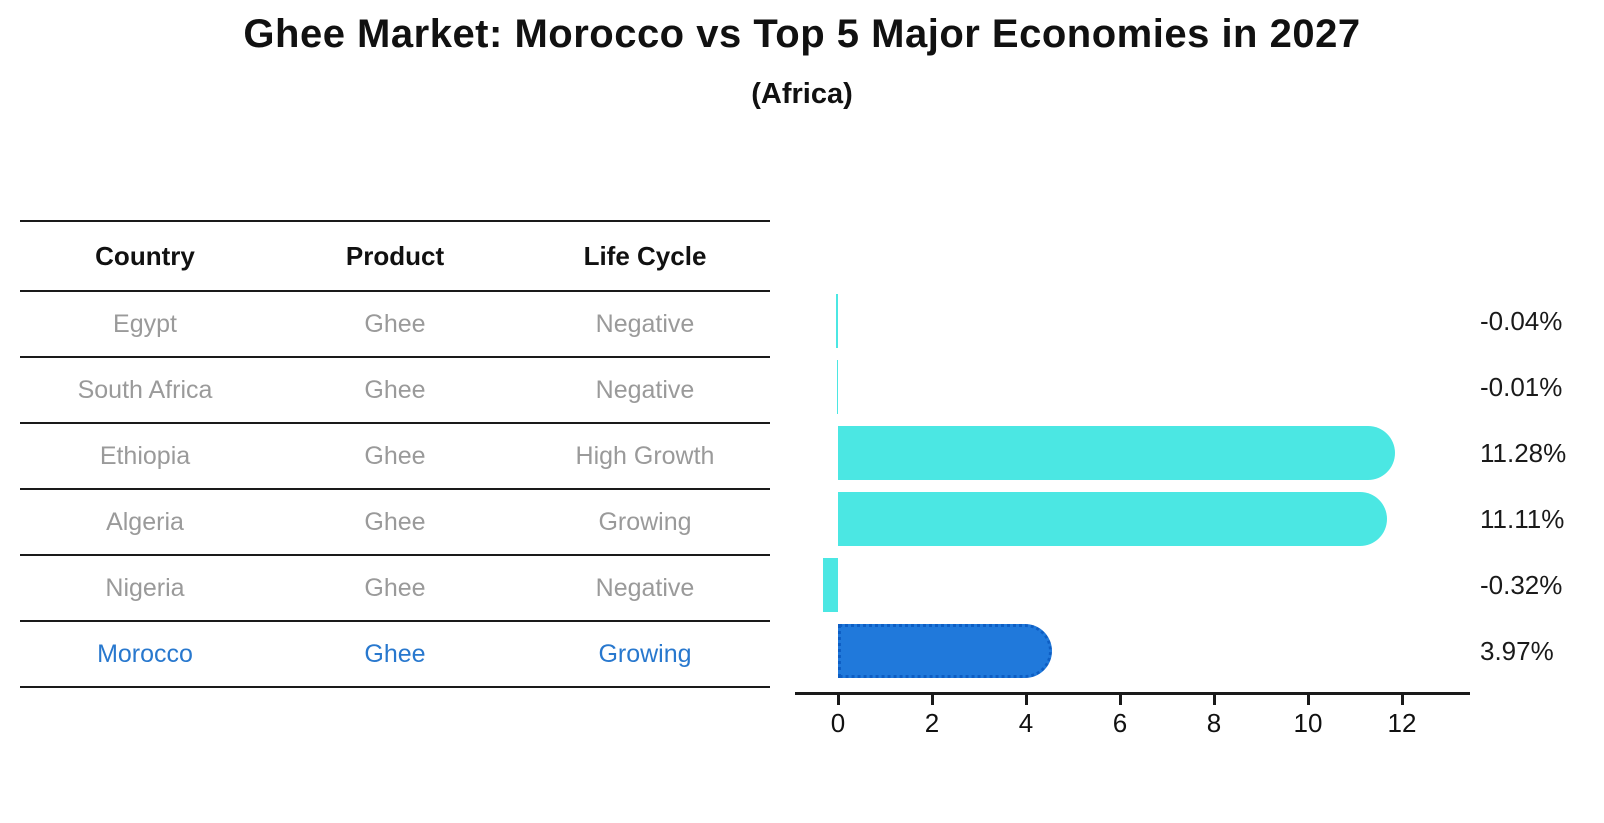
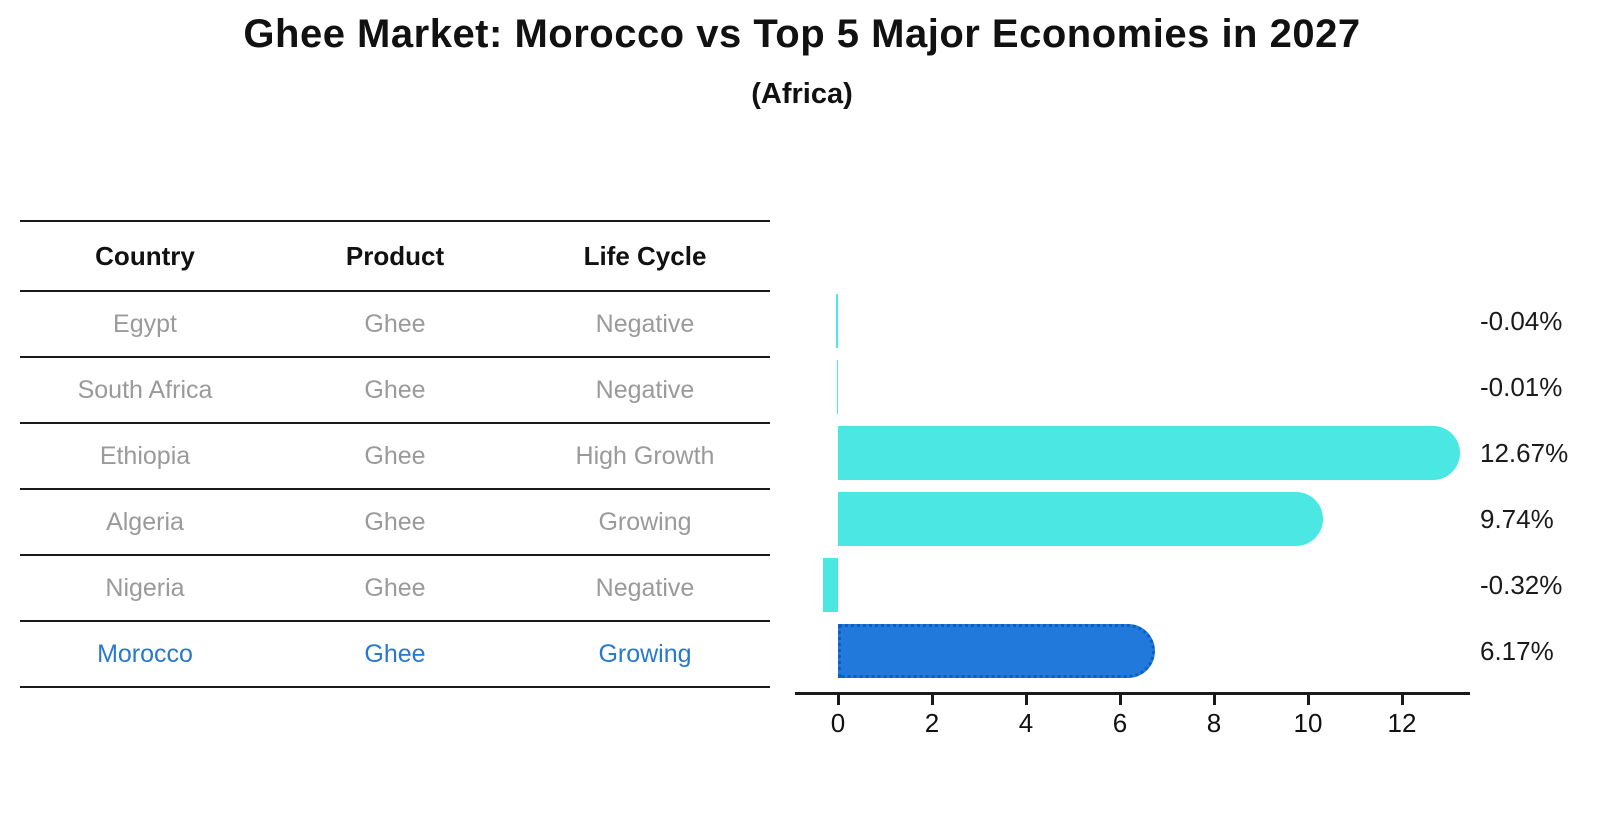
Ethiopia: 11.28% -> 12.67%
Algeria: 11.11% -> 9.74%
Morocco: 3.97% -> 6.17%
